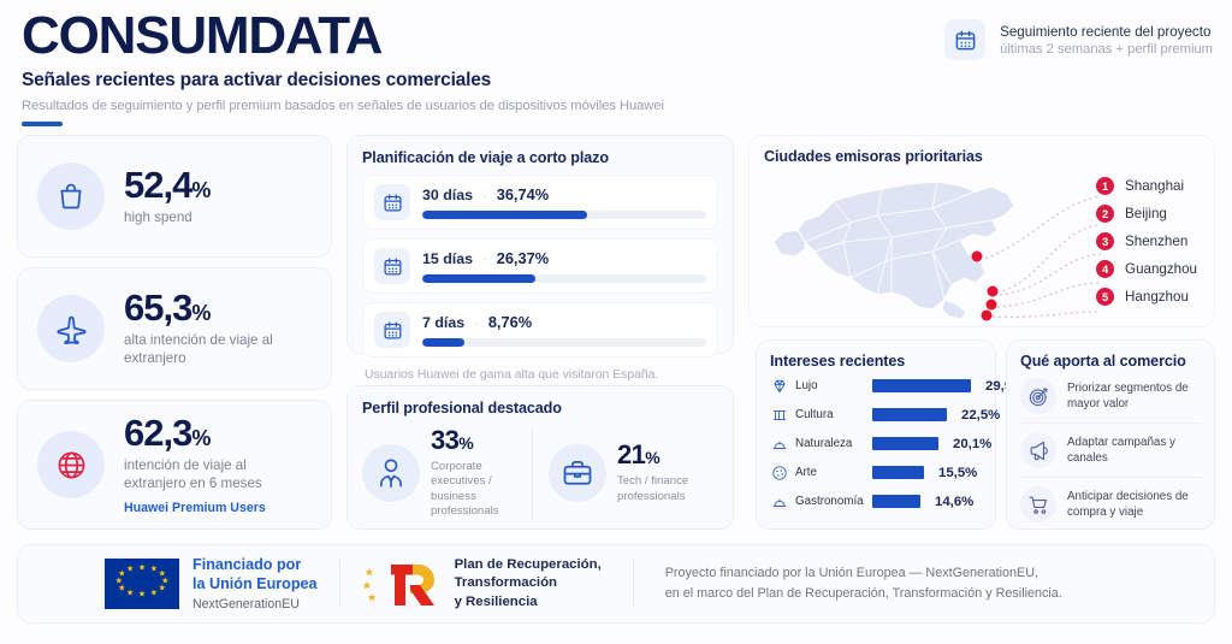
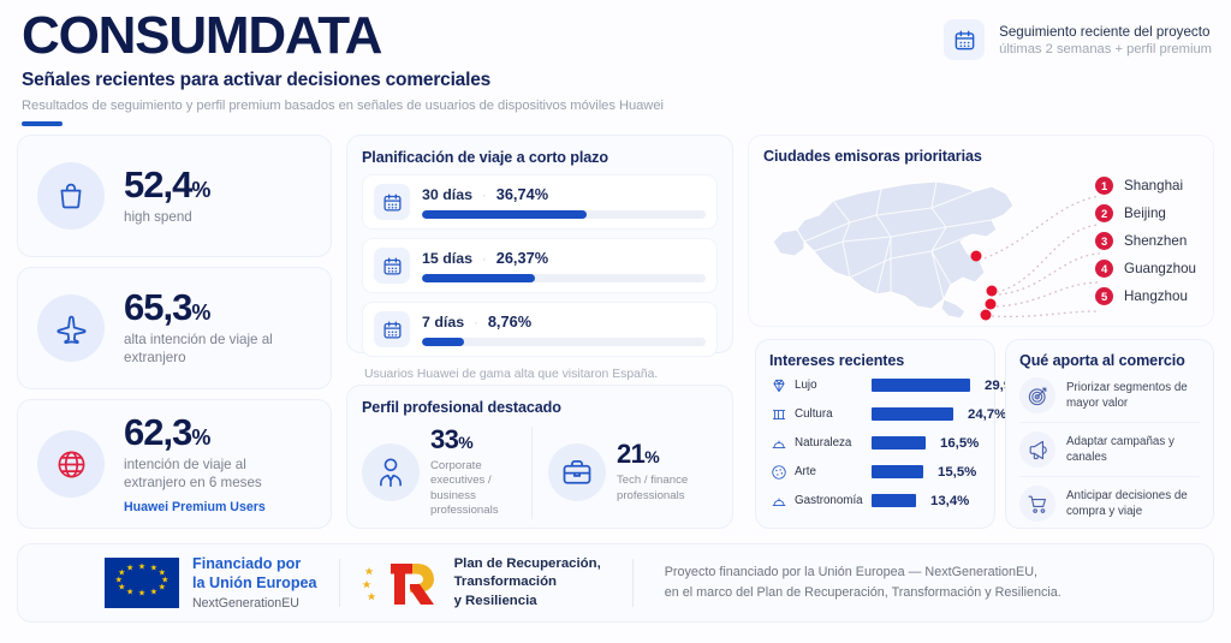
Cultura: 22,5% -> 24,7%
Naturaleza: 20,1% -> 16,5%
Gastronomía: 14,6% -> 13,4%
